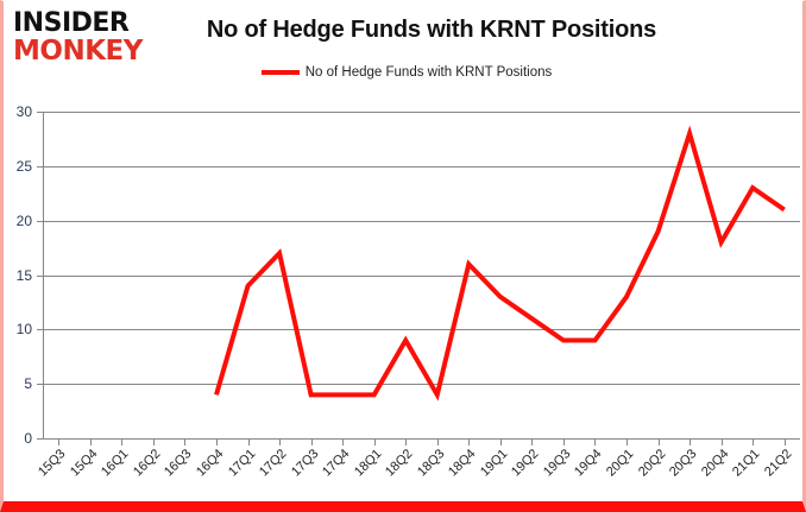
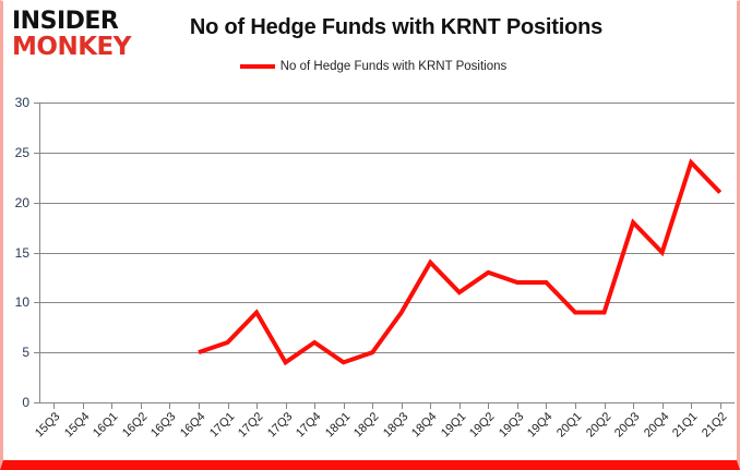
16Q4: 4 -> 5
17Q1: 14 -> 6
17Q2: 17 -> 9
17Q4: 4 -> 6
18Q2: 9 -> 5
18Q3: 4 -> 9
18Q4: 16 -> 14
19Q1: 13 -> 11
19Q2: 11 -> 13
19Q3: 9 -> 12
19Q4: 9 -> 12
20Q1: 13 -> 9
20Q2: 19 -> 9
20Q3: 28 -> 18
20Q4: 18 -> 15
21Q1: 23 -> 24
